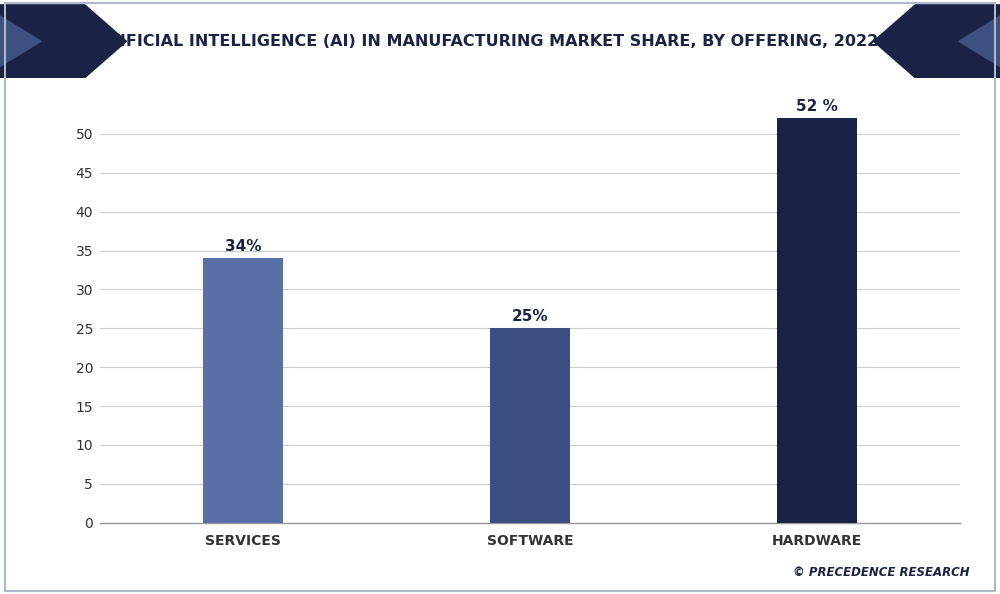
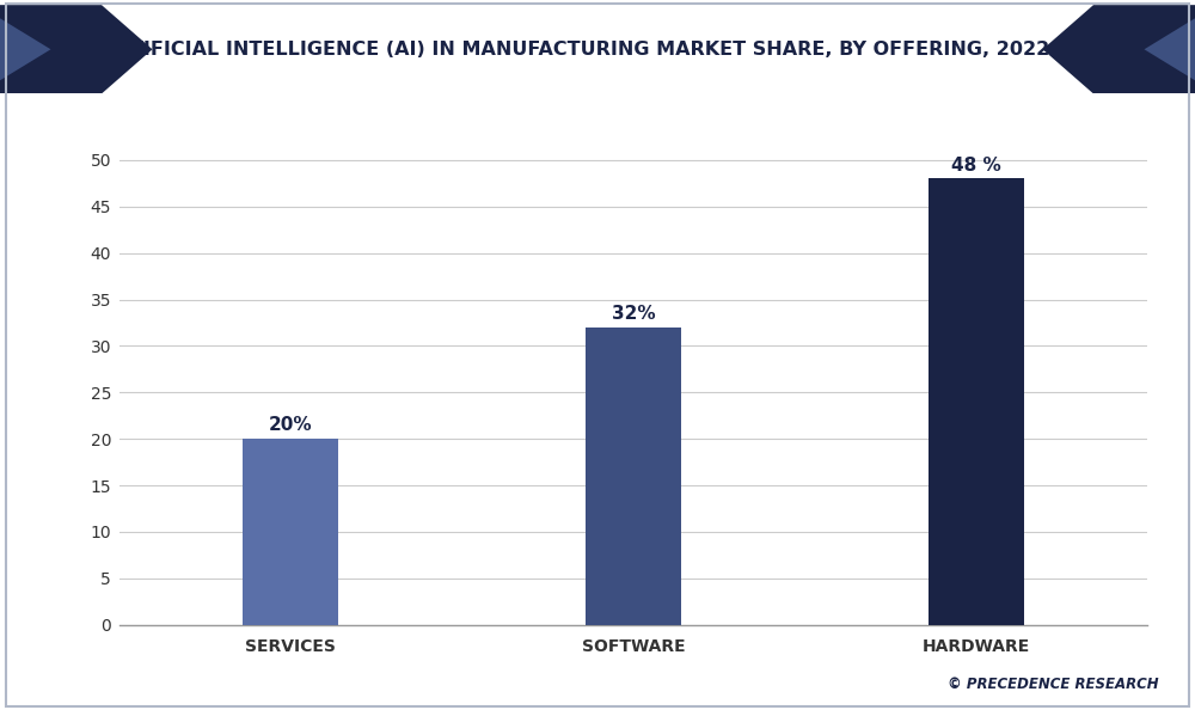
SERVICES: 34% -> 20%
SOFTWARE: 25% -> 32%
HARDWARE: 52 -> 48
